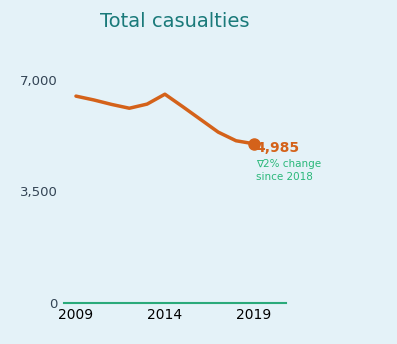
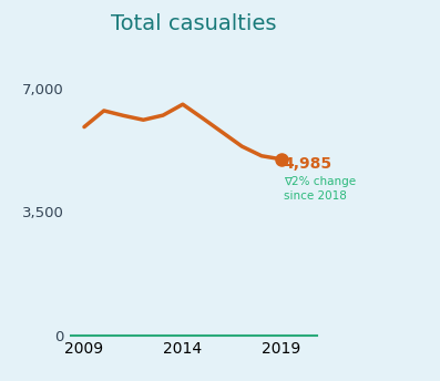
2009: 6,480 -> 5,900
